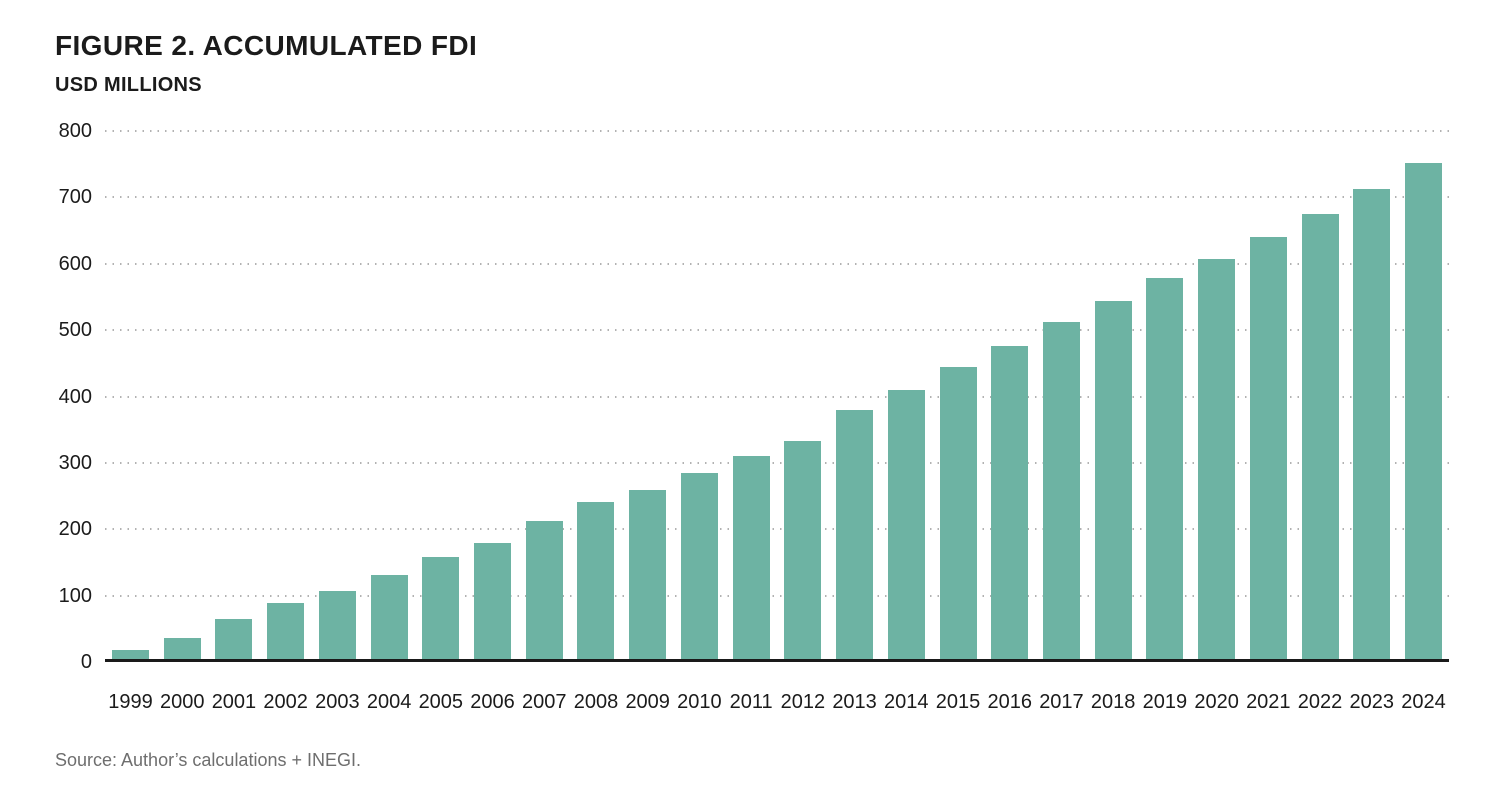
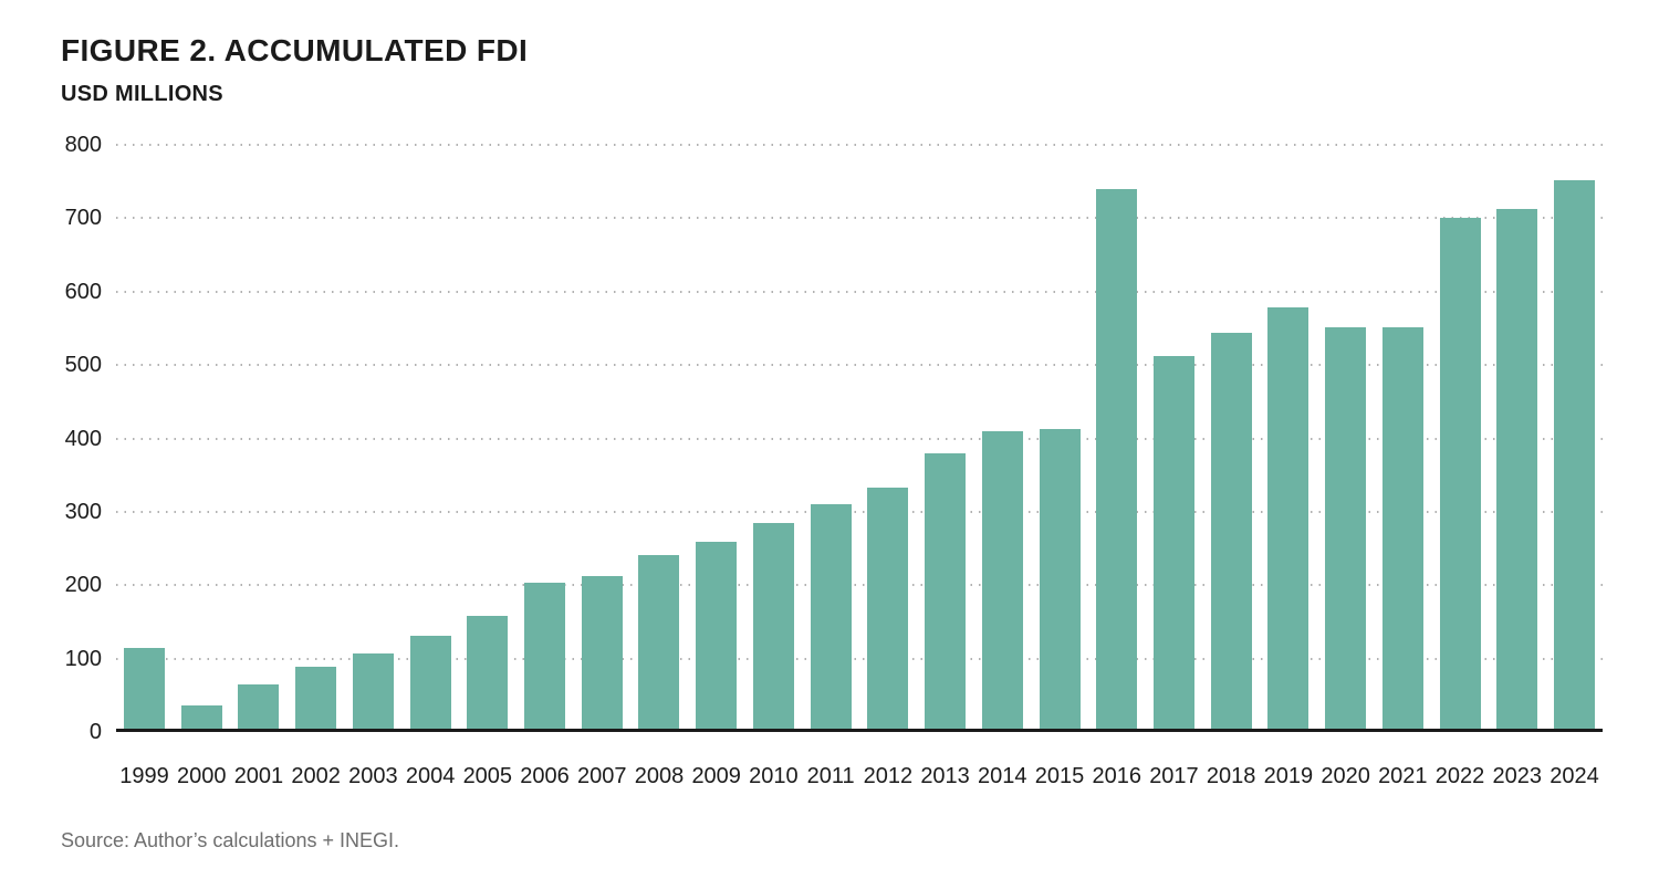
1999: 10 -> 110
2006: 180 -> 200
2015: 440 -> 410
2016: 470 -> 740
2020: 610 -> 550
2021: 640 -> 550
2022: 680 -> 700
